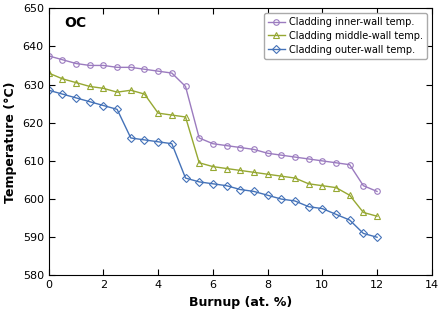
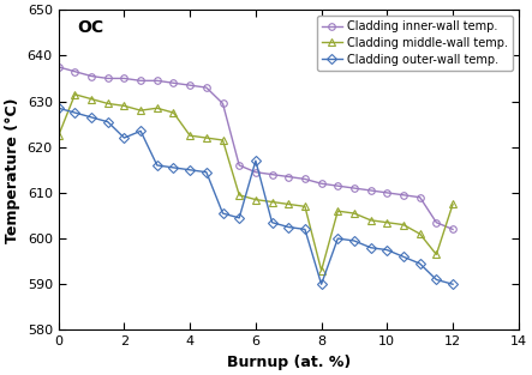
Cladding middle-wall temp./0: 633.0 -> 622.5
Cladding outer-wall temp./2: 624.5 -> 622.0
Cladding outer-wall temp./6: 604.0 -> 617.0
Cladding middle-wall temp./8: 606.5 -> 593.0
Cladding outer-wall temp./8: 601.0 -> 590.0
Cladding middle-wall temp./12: 595.5 -> 607.5
